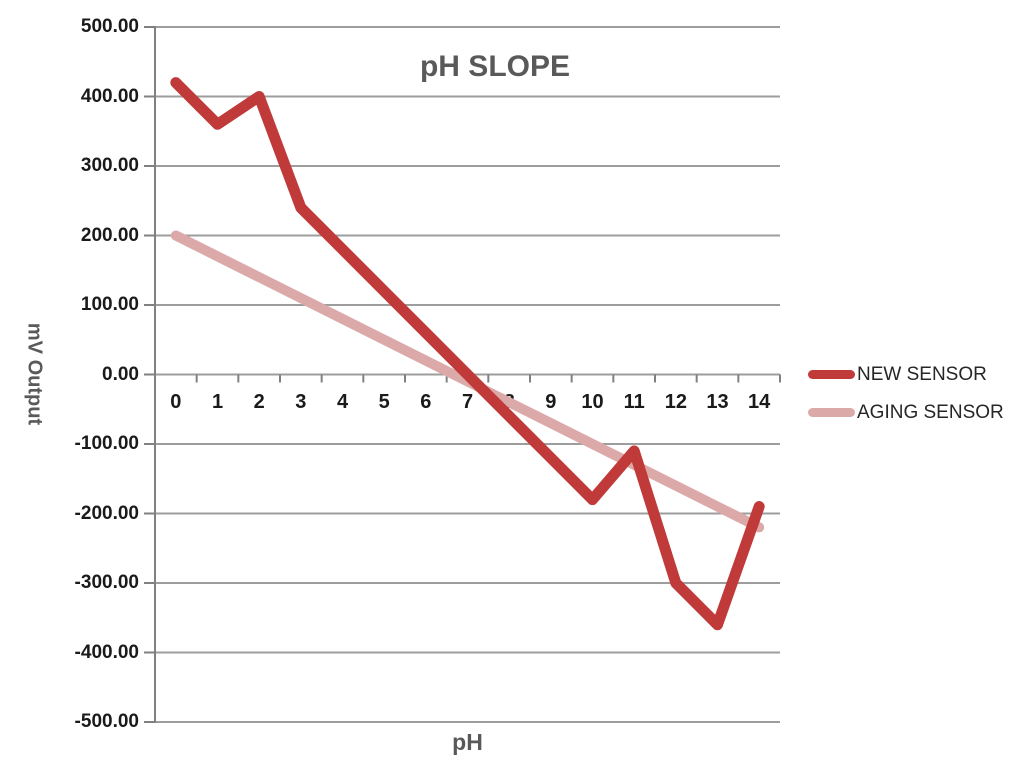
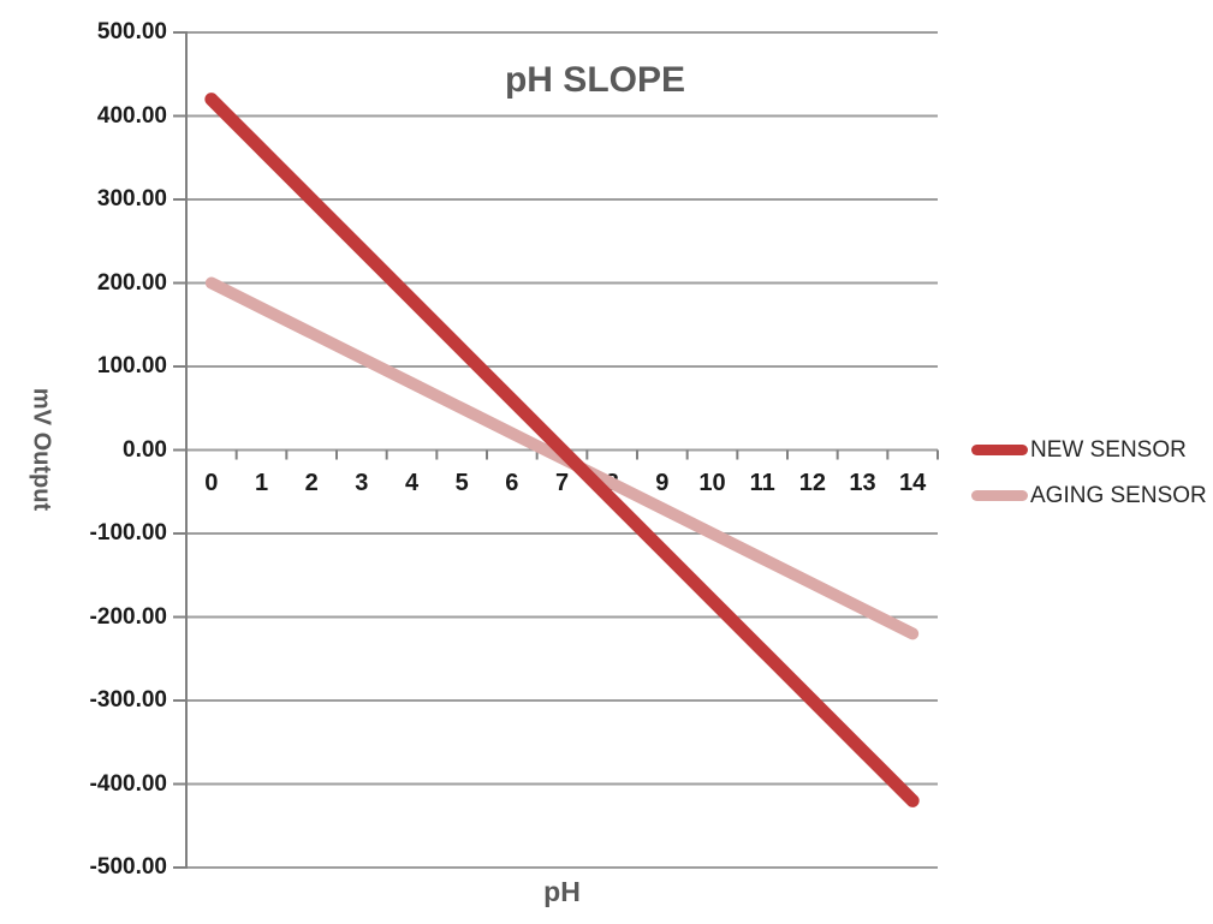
NEW SENSOR/2: 400 -> 300
NEW SENSOR/11: -110 -> -240
NEW SENSOR/14: -190 -> -420
